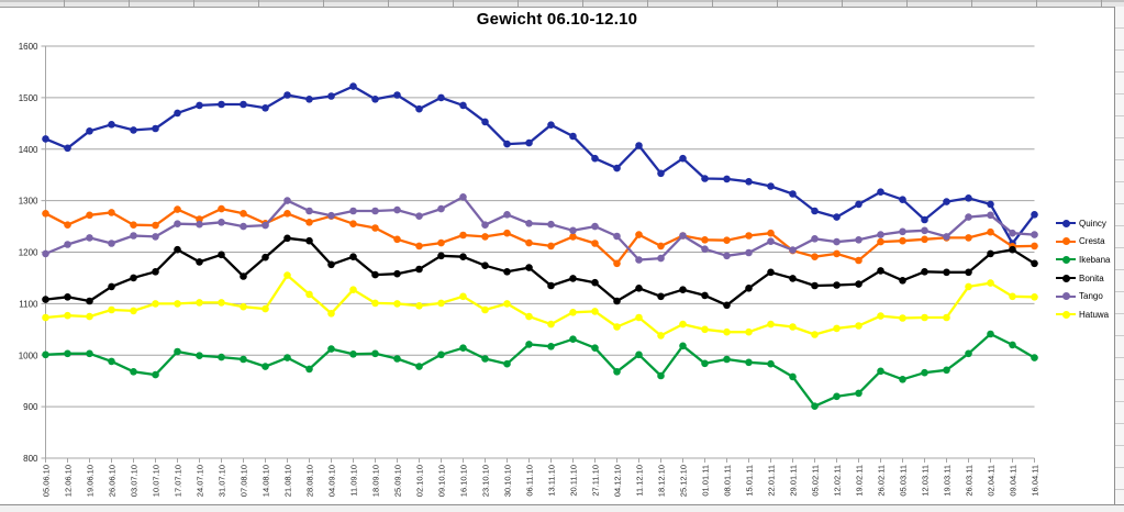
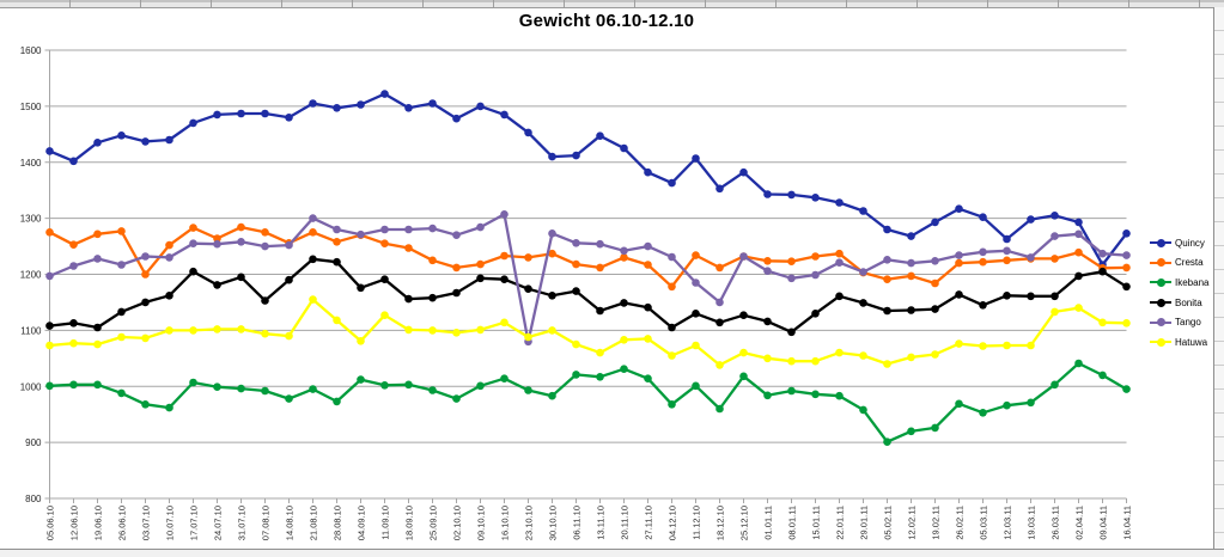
Cresta/03.07.10: 1250 -> 1200
Tango/23.10.10: 1250 -> 1080
Tango/18.12.10: 1190 -> 1150
